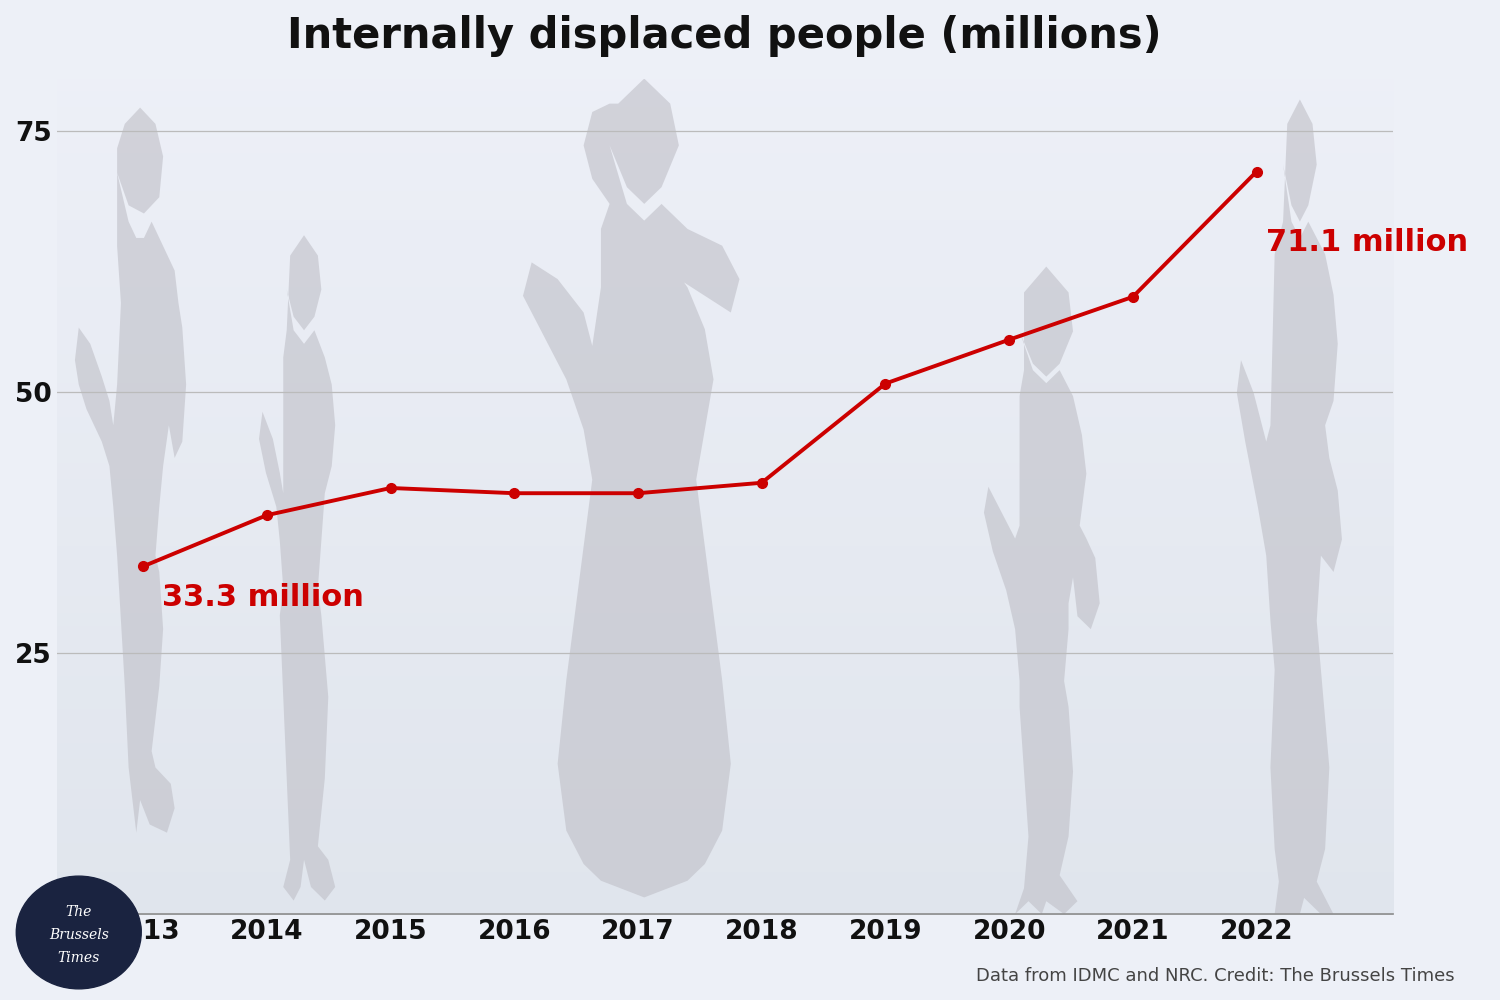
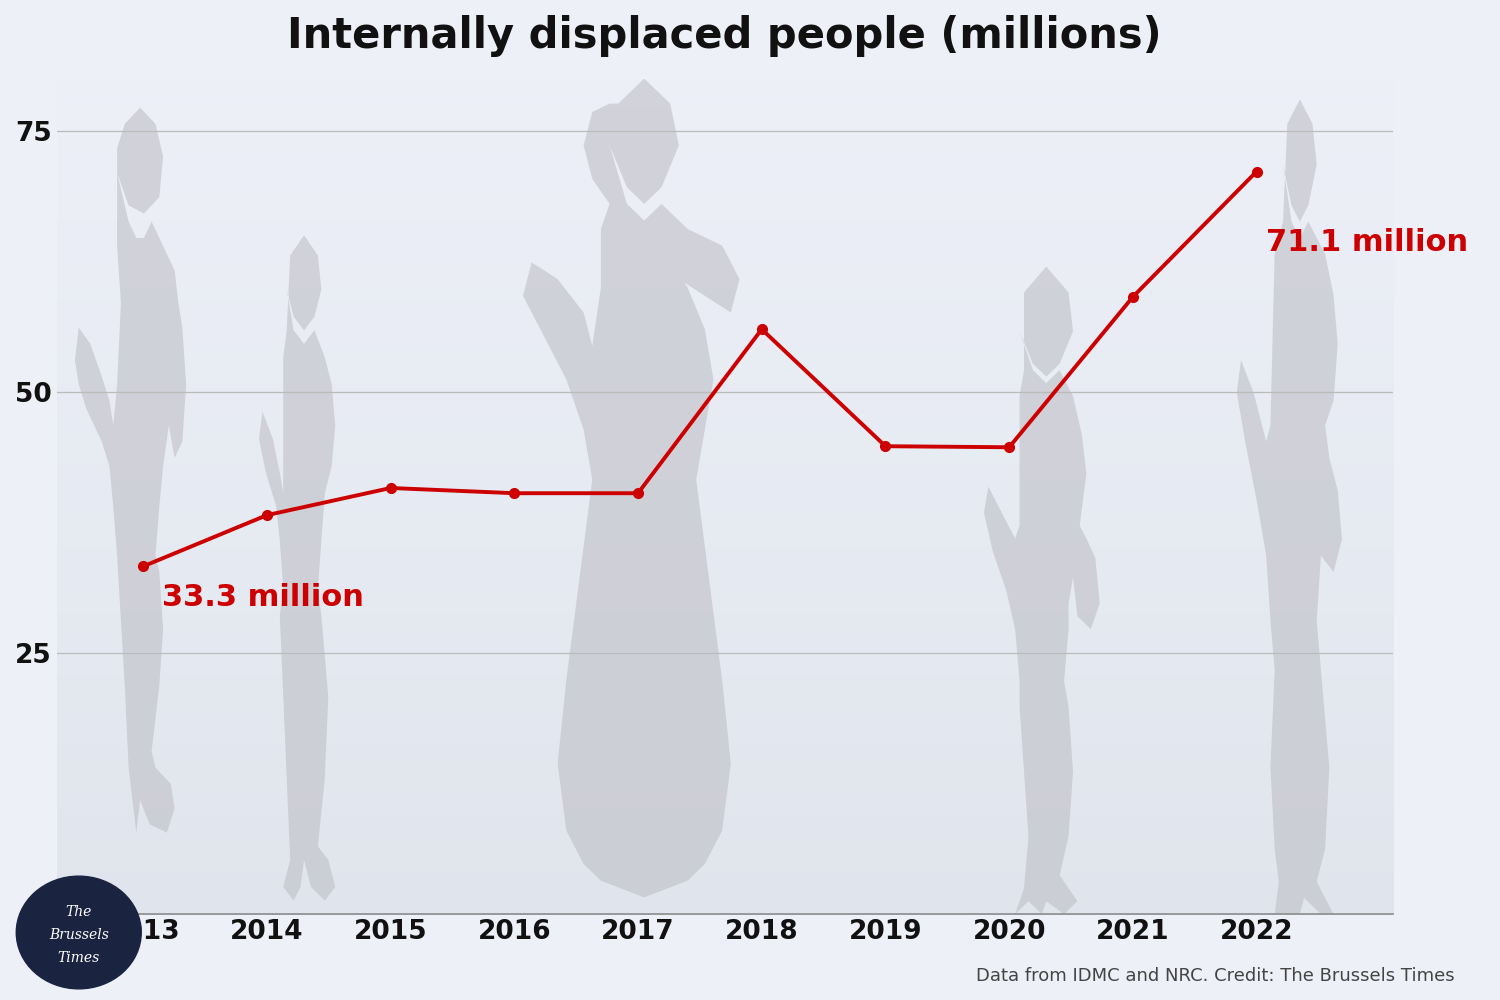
2018: 41.3 -> 56.0
2019: 50.8 -> 44.8
2020: 55.0 -> 44.7
